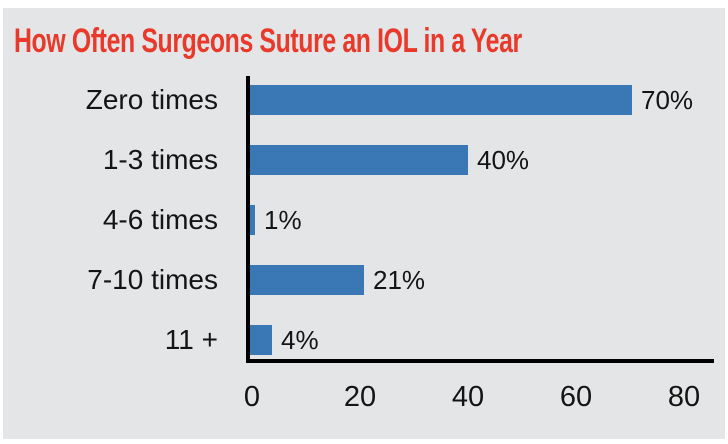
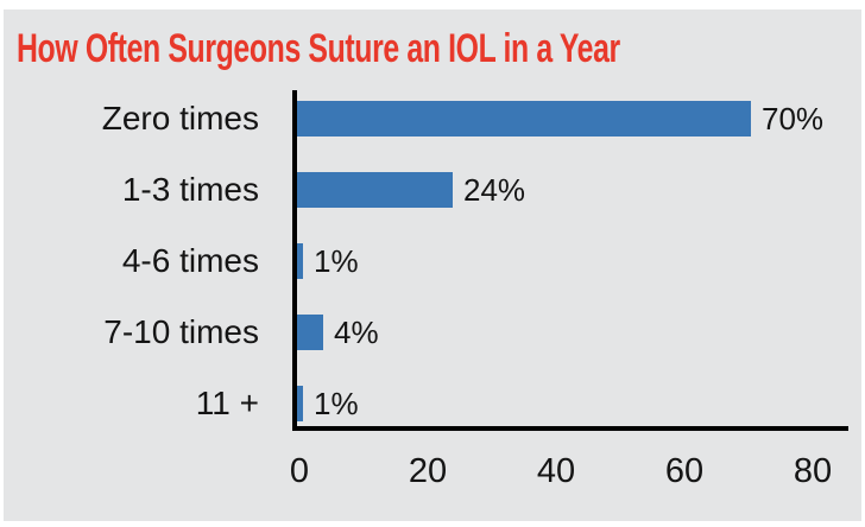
1-3 times: 40% -> 24%
7-10 times: 21% -> 4%
11 +: 4% -> 1%
